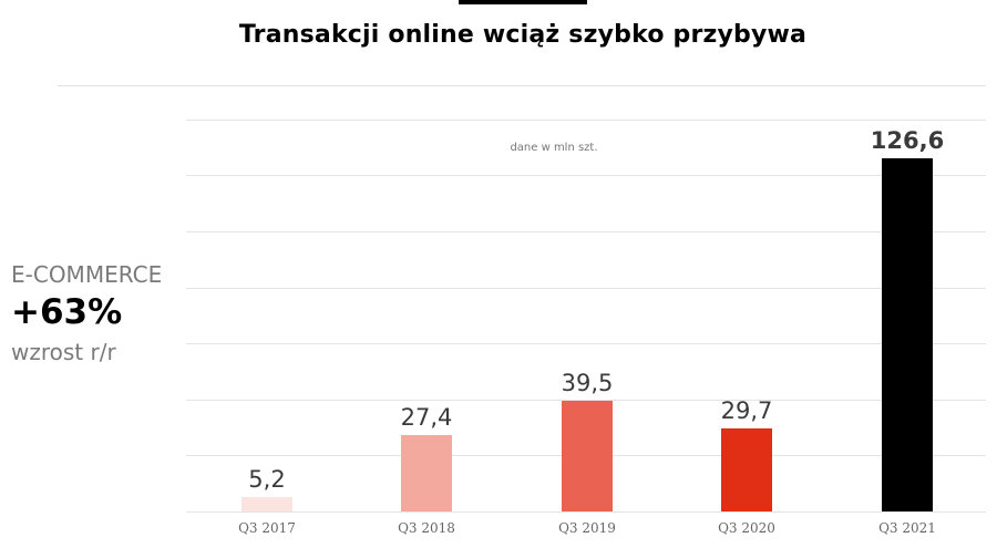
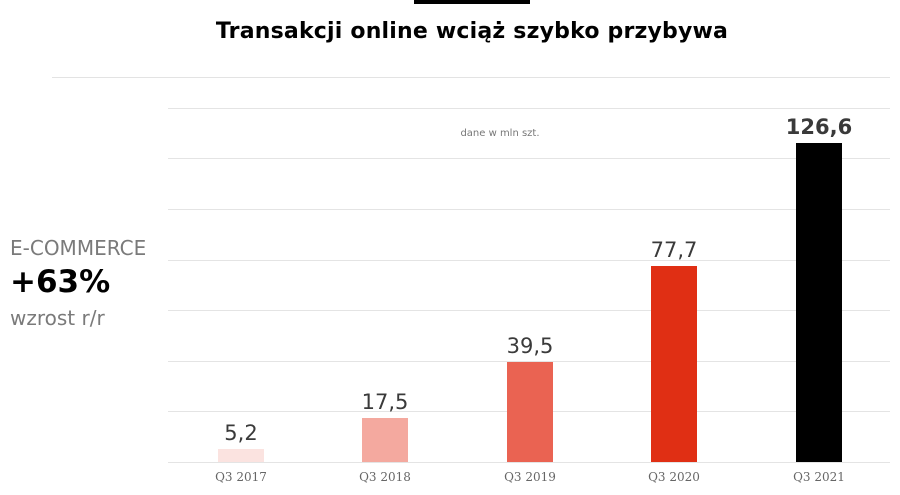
Q3 2018: 27,4 -> 17,5
Q3 2020: 29,7 -> 77,7
